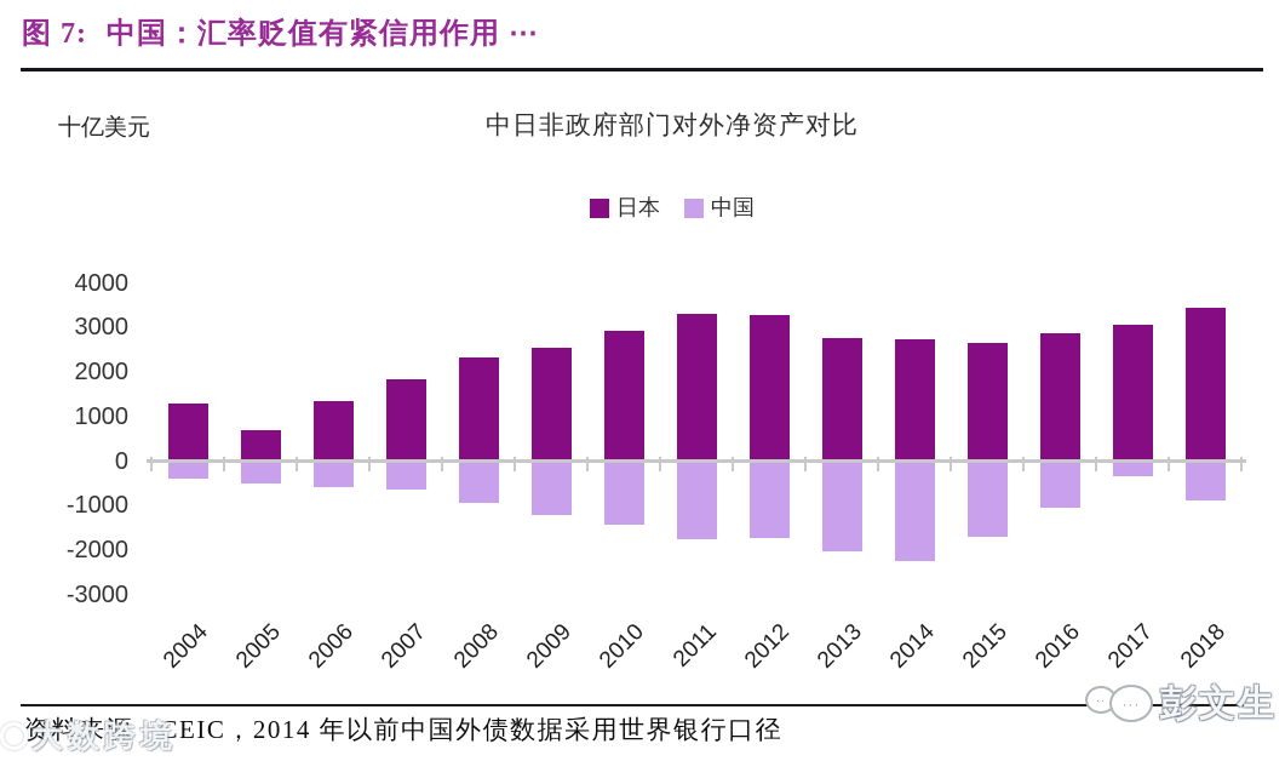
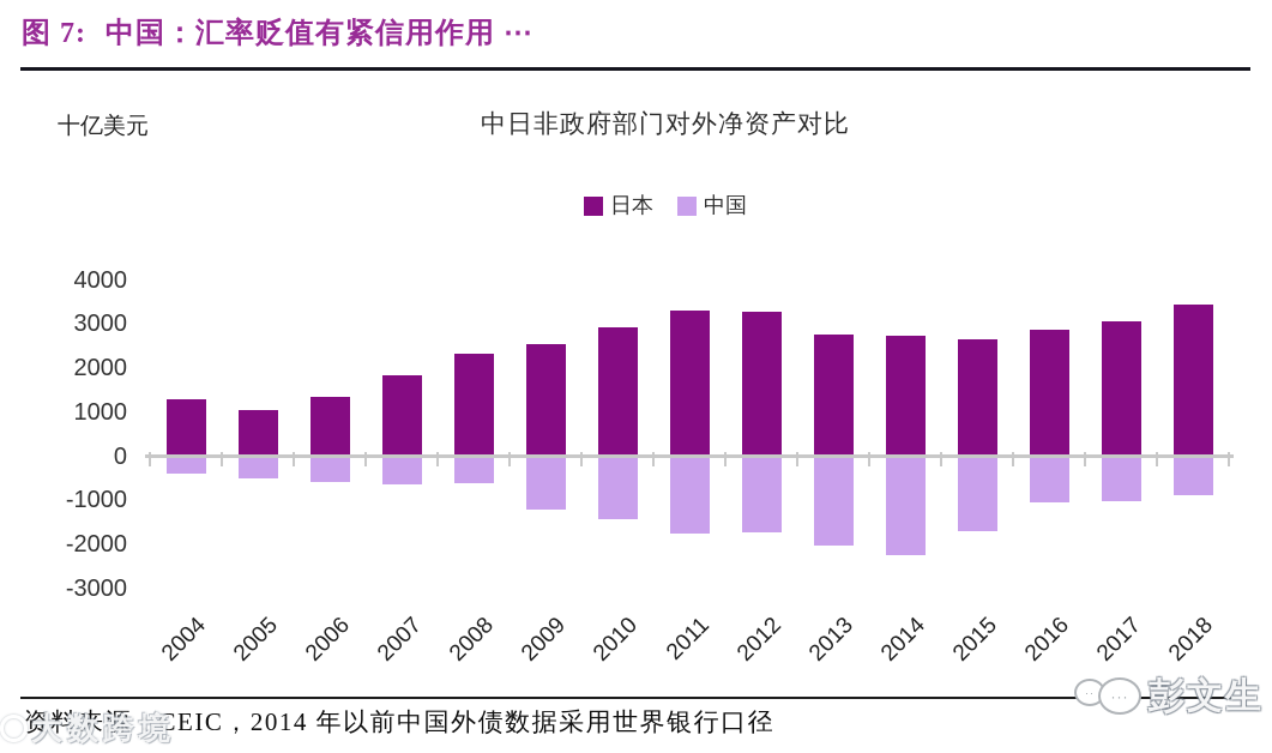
日本/2005: 700 -> 1100
中国/2008: -900 -> -600
中国/2017: -300 -> -1000
